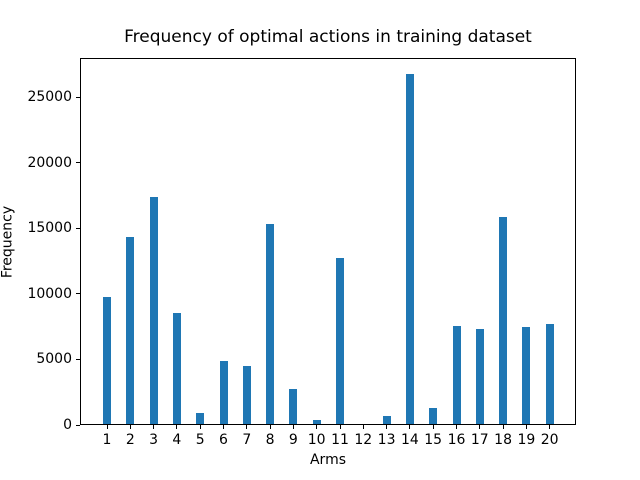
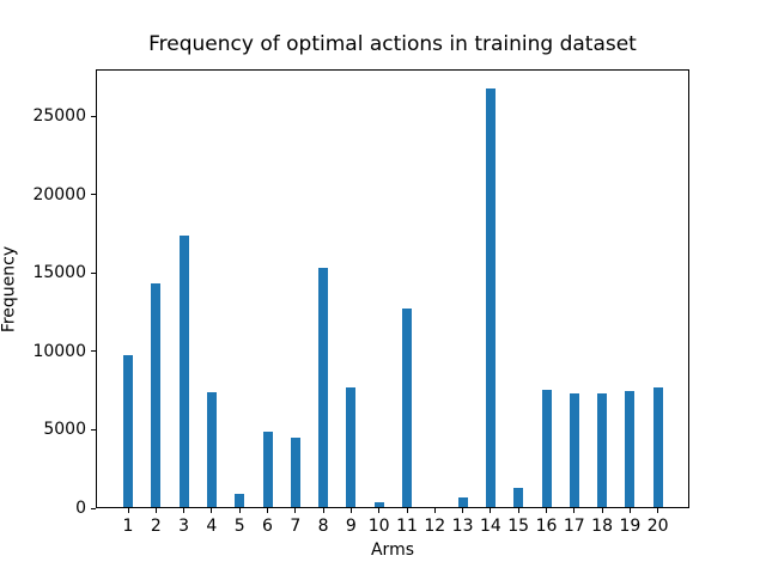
4: 8500 -> 7300
9: 2700 -> 7600
18: 15800 -> 7200
